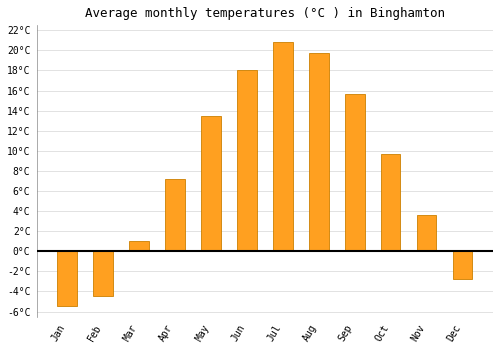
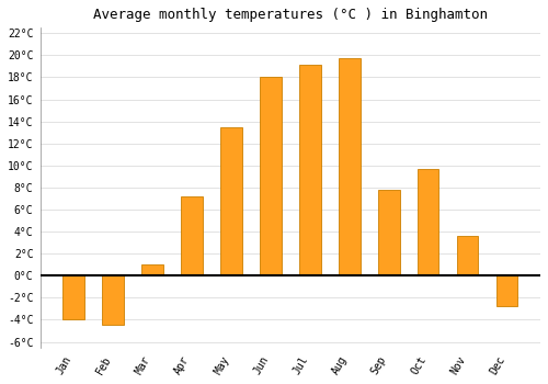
Jan: -5.5°C -> -4.0°C
Jul: 20.8°C -> 19.1°C
Sep: 15.7°C -> 7.8°C
